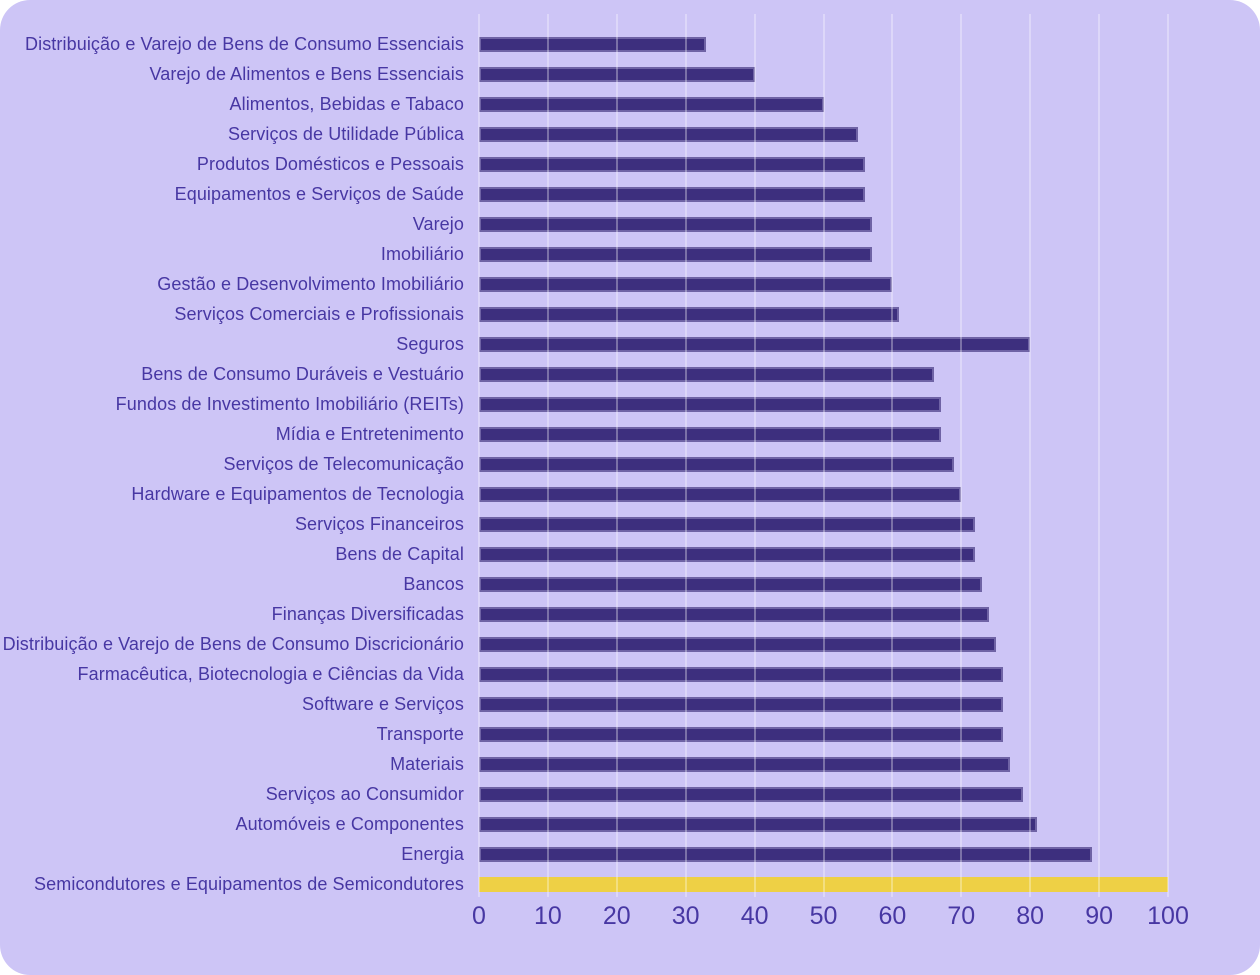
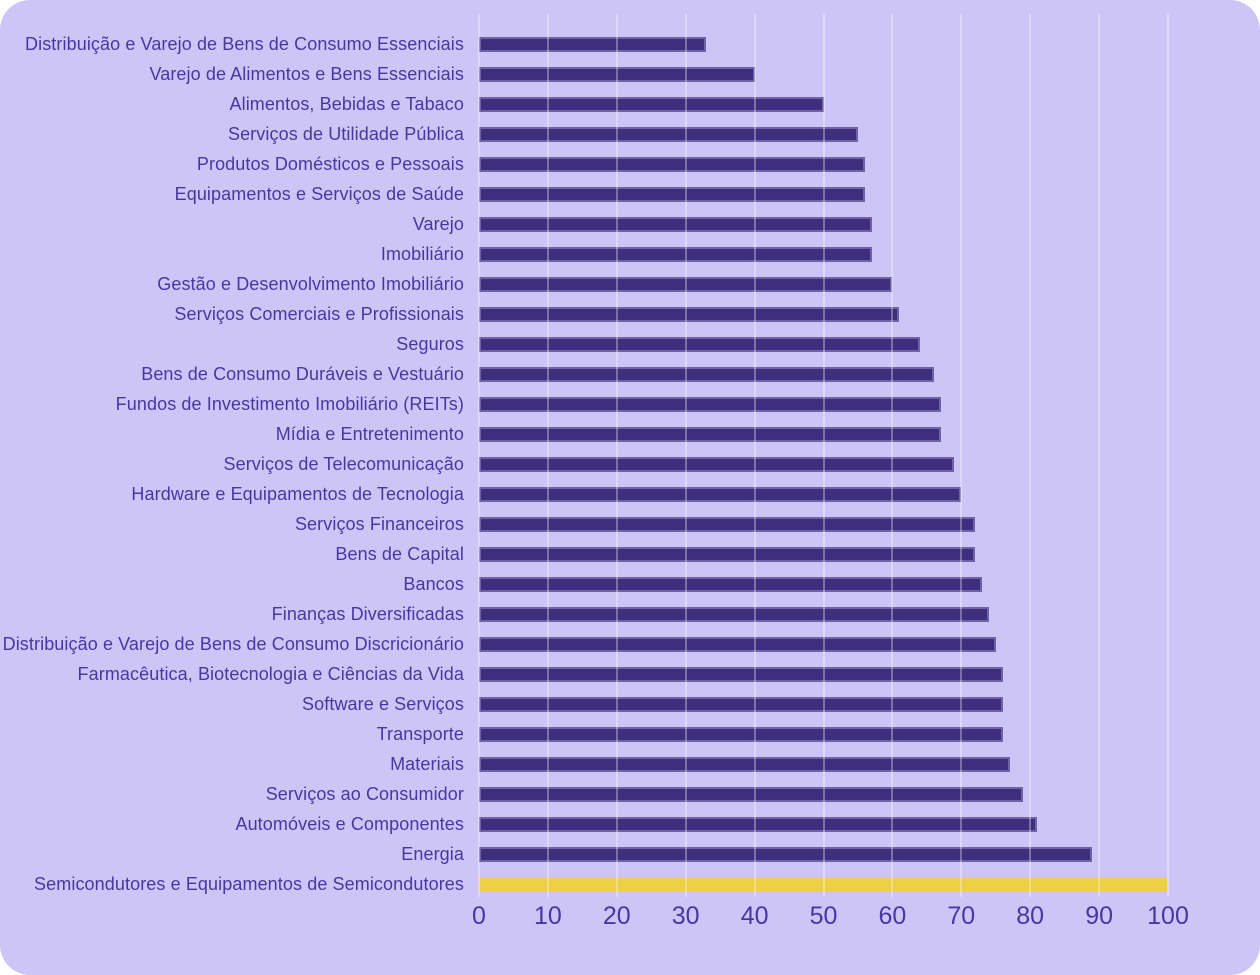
Seguros: 80 -> 64
